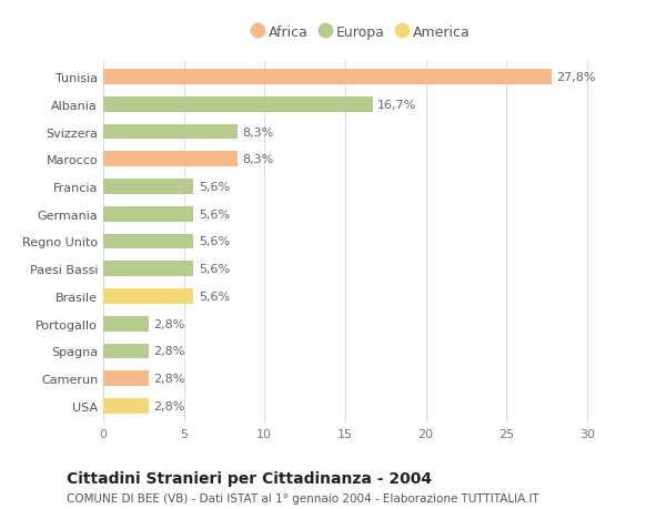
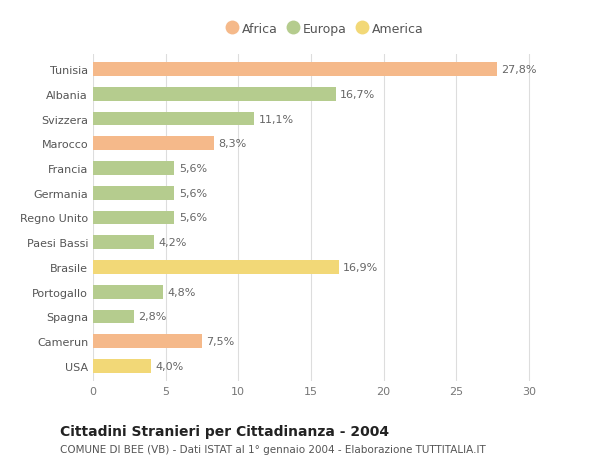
Svizzera: 8,3% -> 11,1%
Paesi Bassi: 5,6% -> 4,2%
Brasile: 5,6% -> 16,9%
Portogallo: 2,8% -> 4,8%
Camerun: 2,8% -> 7,5%
USA: 2,8% -> 4,0%
